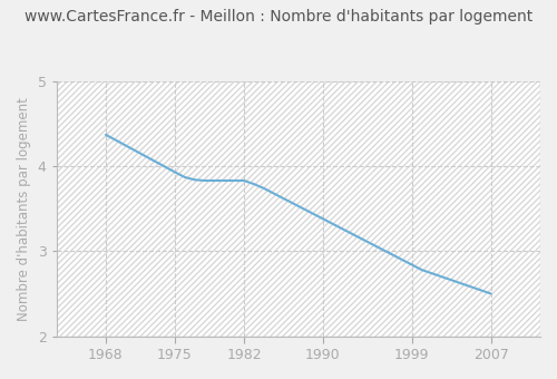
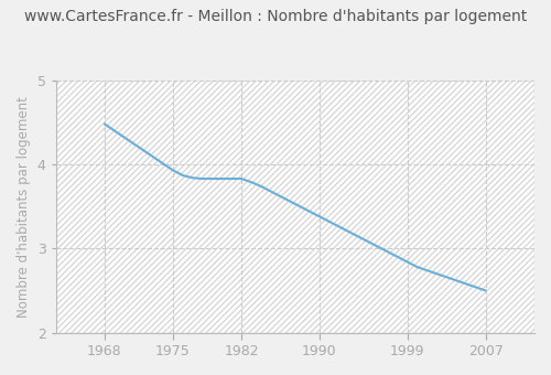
1968: 4.37 -> 4.48
